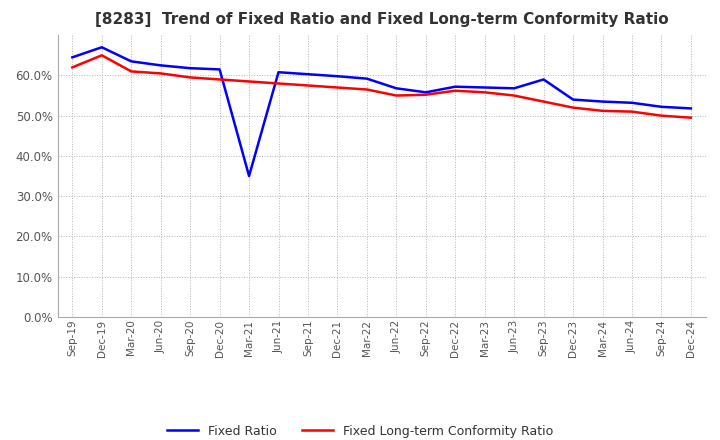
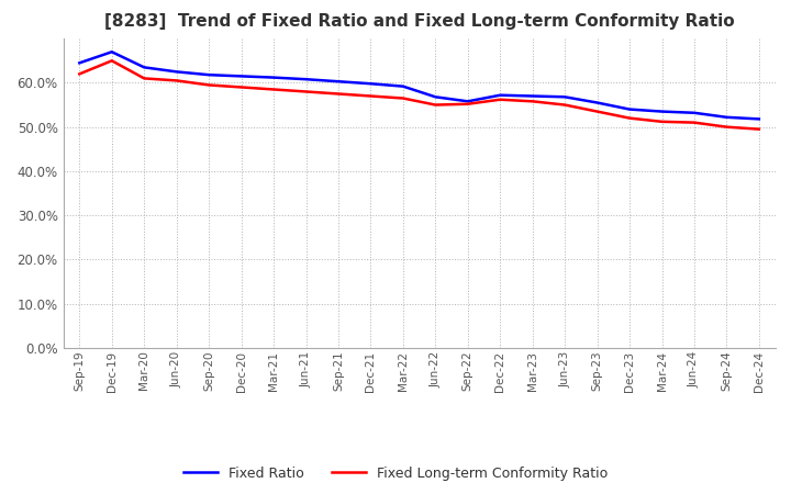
Fixed Ratio/Mar-21: 35.0% -> 61.2%
Fixed Ratio/Sep-23: 59.0% -> 55.5%
